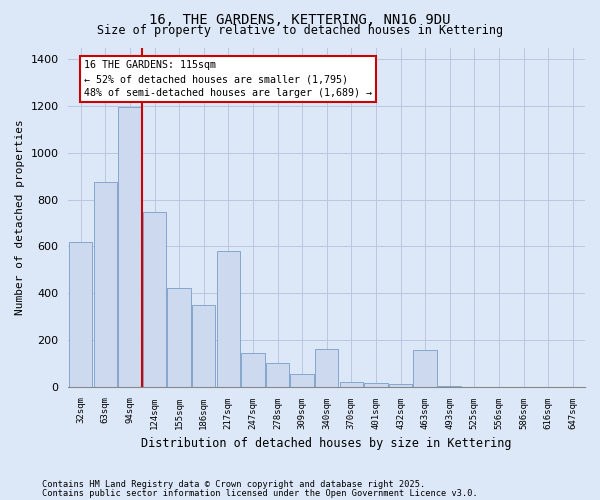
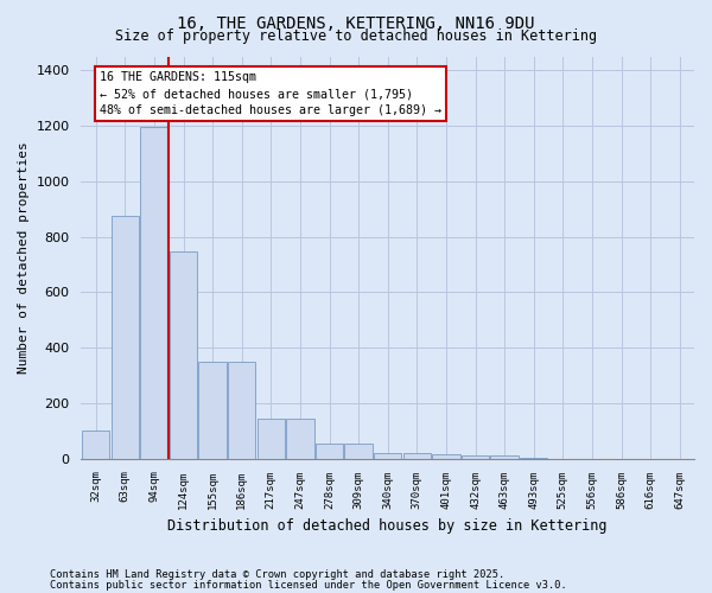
32sqm: 620 -> 100
155sqm: 420 -> 350
217sqm: 580 -> 145
278sqm: 100 -> 55
340sqm: 160 -> 20
463sqm: 155 -> 10
